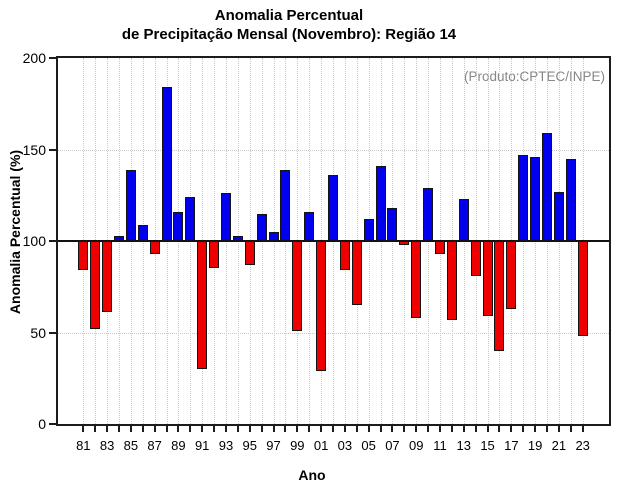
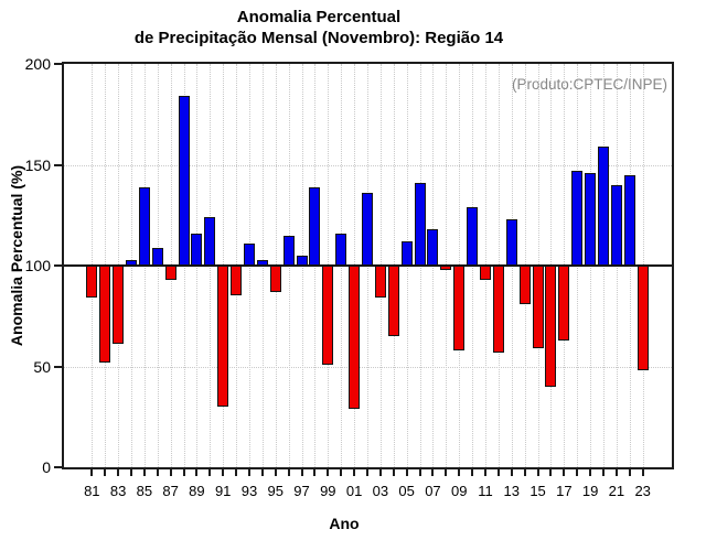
93: 126 -> 111
21: 127 -> 140
